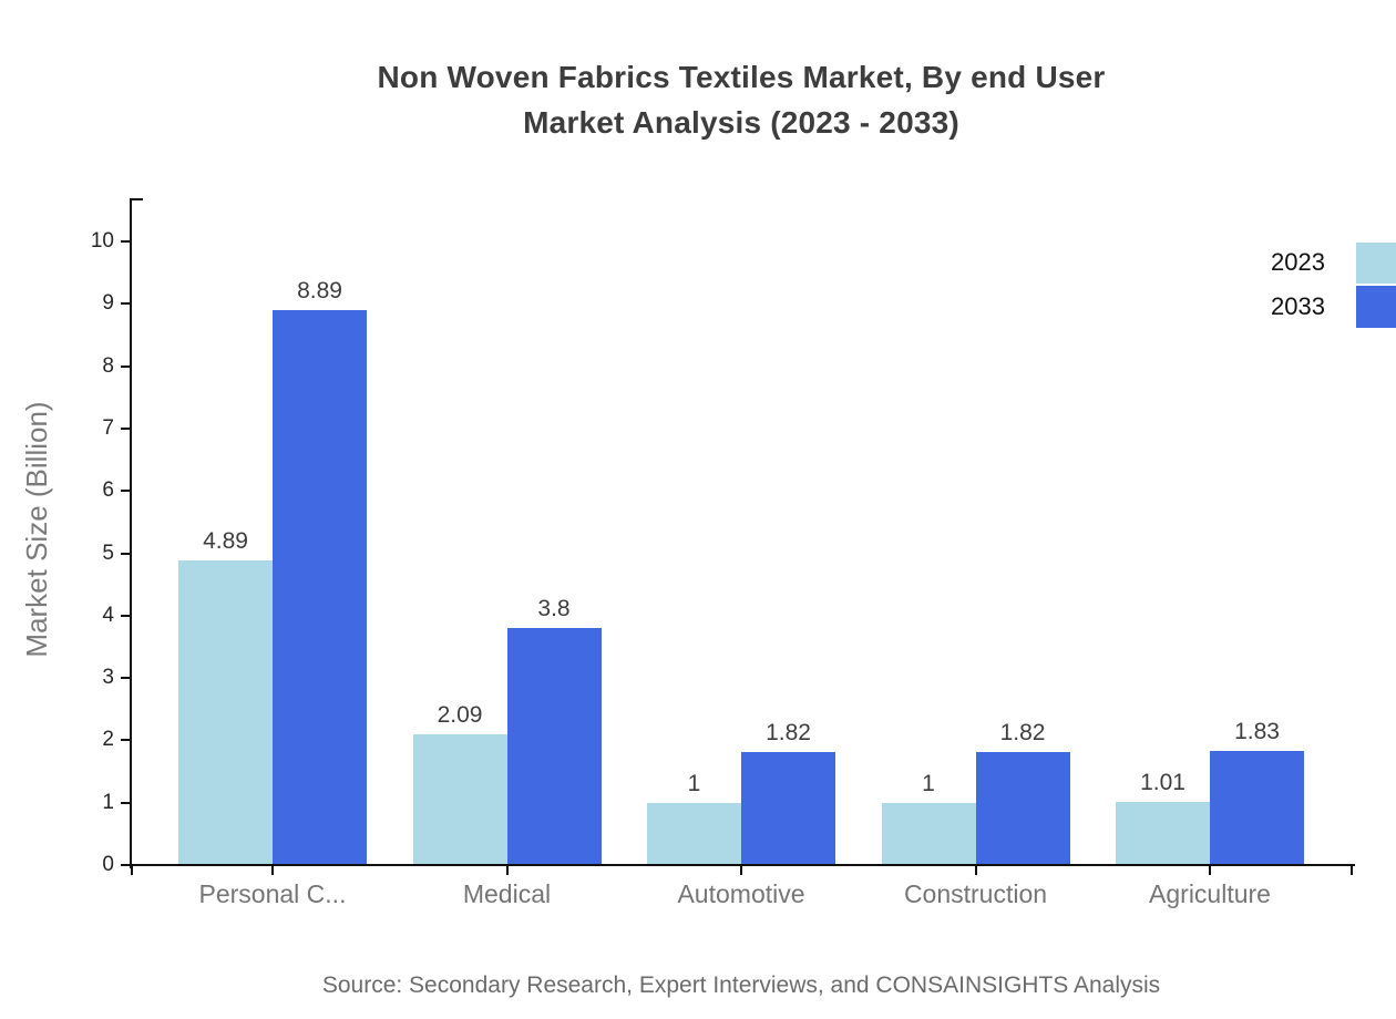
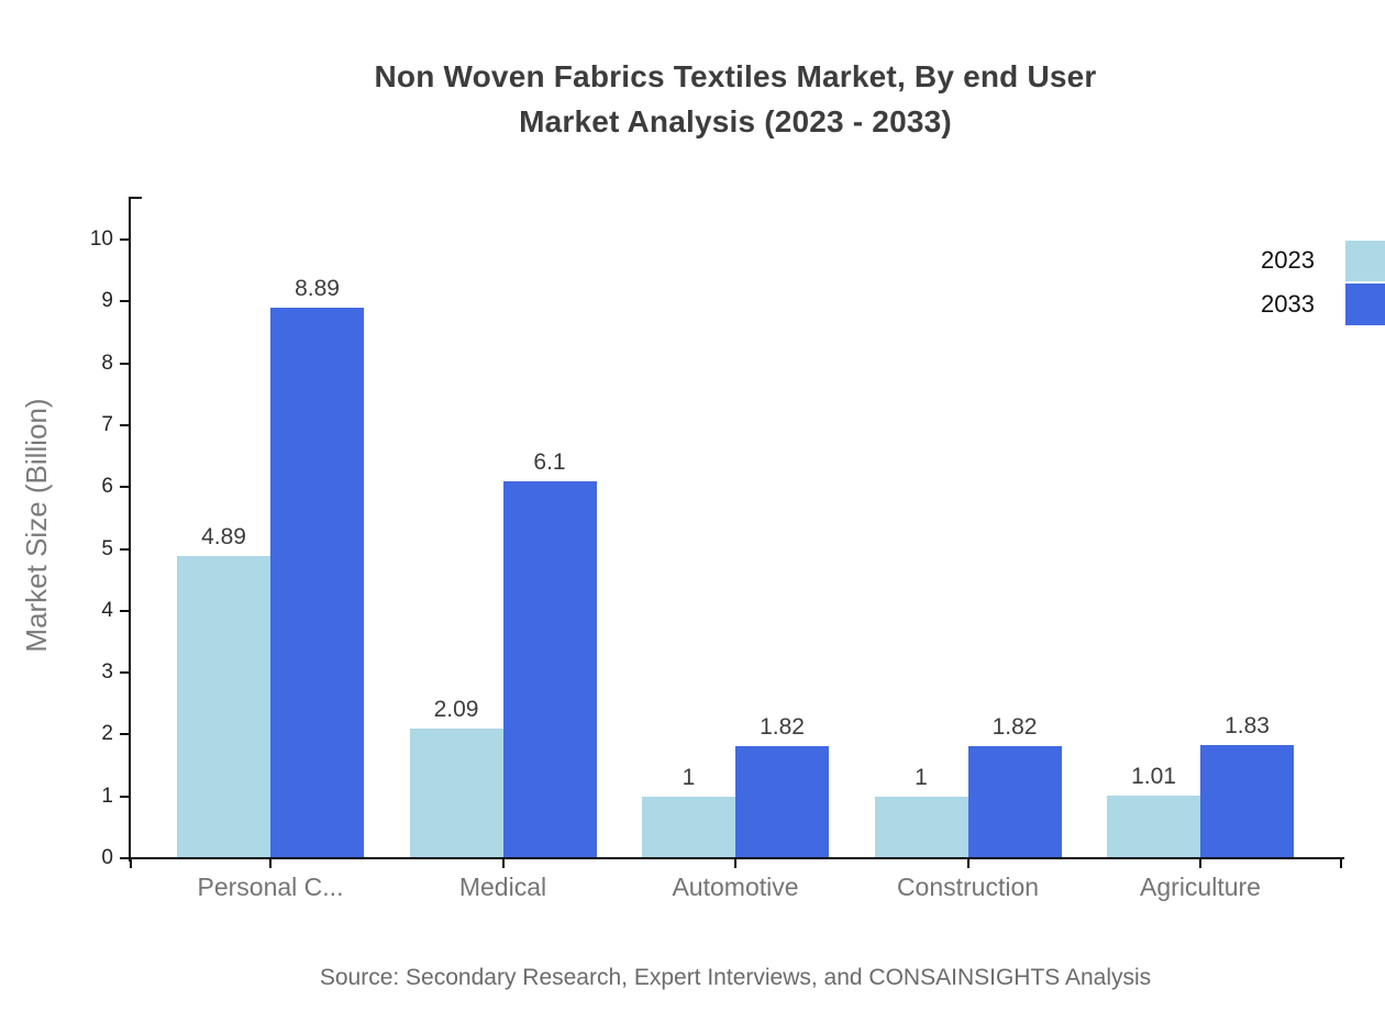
2033/Medical: 3.8 -> 6.1
